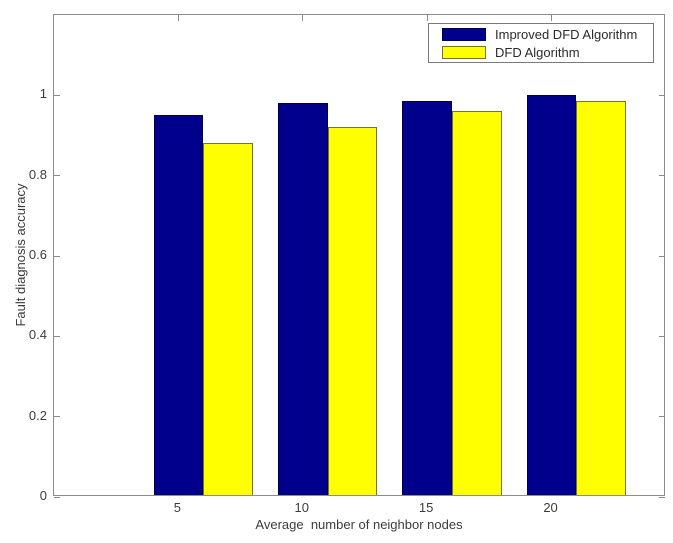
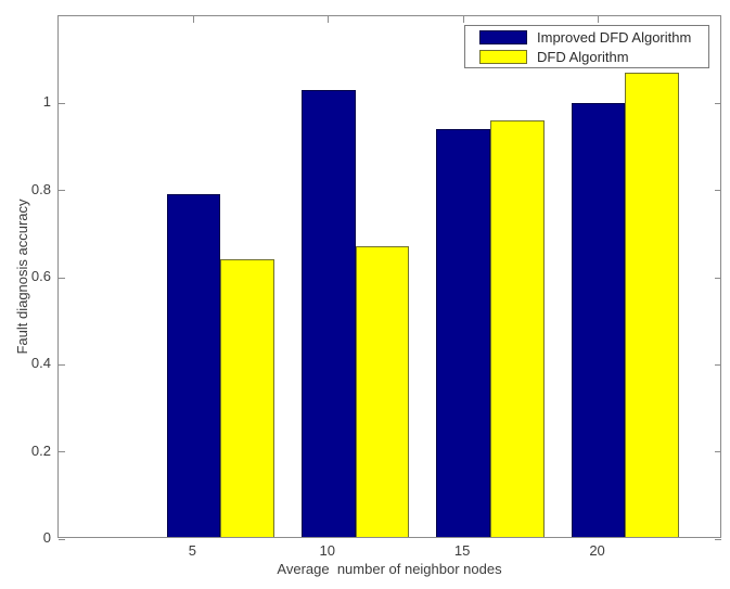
Improved DFD Algorithm/5: 0.95 -> 0.79
DFD Algorithm/5: 0.88 -> 0.64
Improved DFD Algorithm/10: 0.98 -> 1.03
DFD Algorithm/10: 0.92 -> 0.67
Improved DFD Algorithm/15: 0.98 -> 0.94
DFD Algorithm/20: 0.98 -> 1.07
